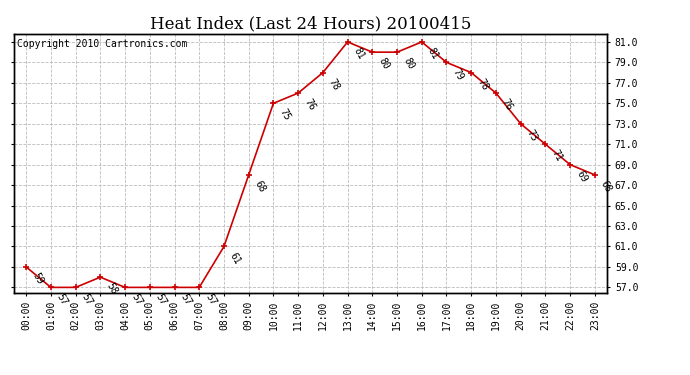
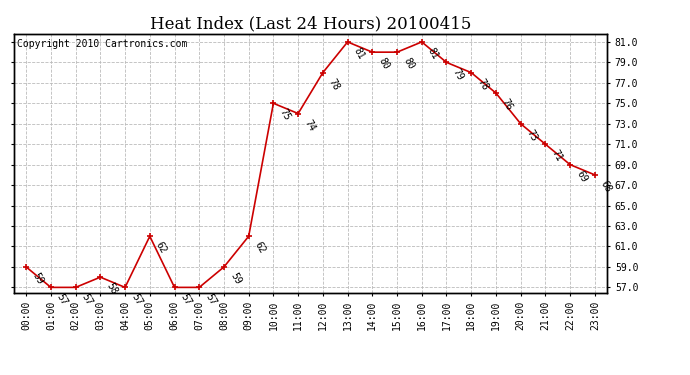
05:00: 57 -> 62
08:00: 61 -> 59
09:00: 68 -> 62
11:00: 76 -> 74
